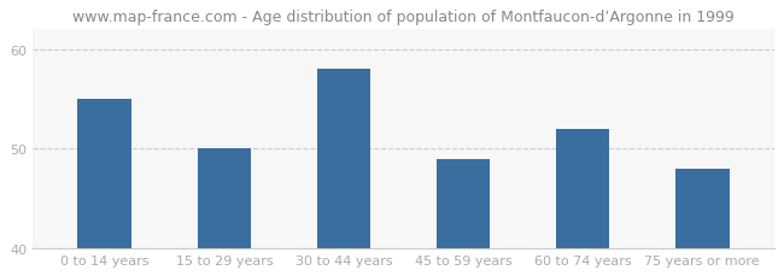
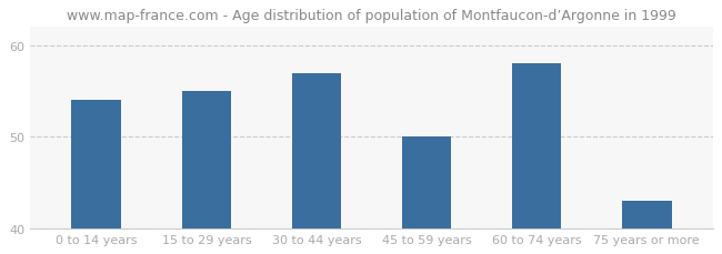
0 to 14 years: 55 -> 54
15 to 29 years: 50 -> 55
30 to 44 years: 58 -> 57
45 to 59 years: 49 -> 50
60 to 74 years: 52 -> 58
75 years or more: 48 -> 43
